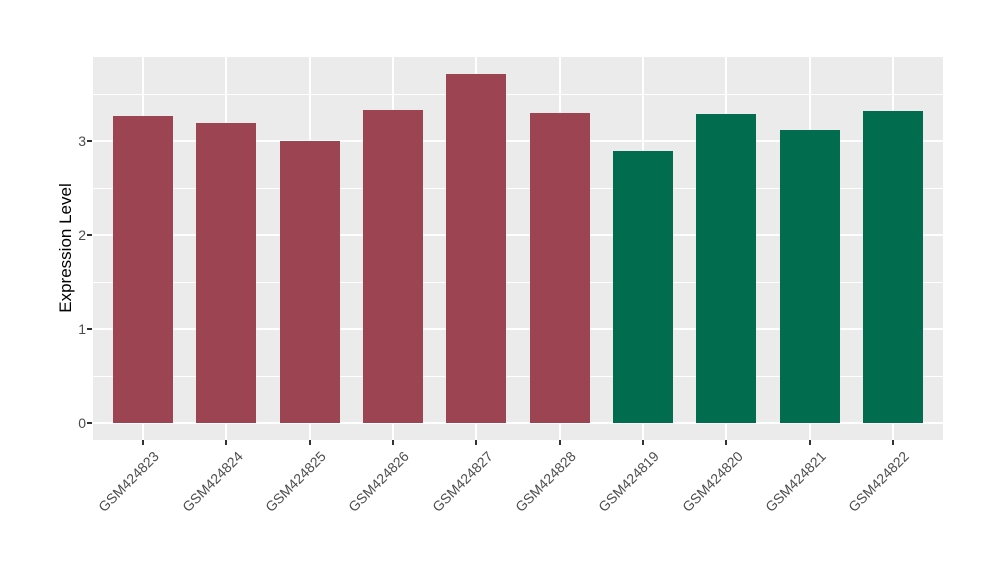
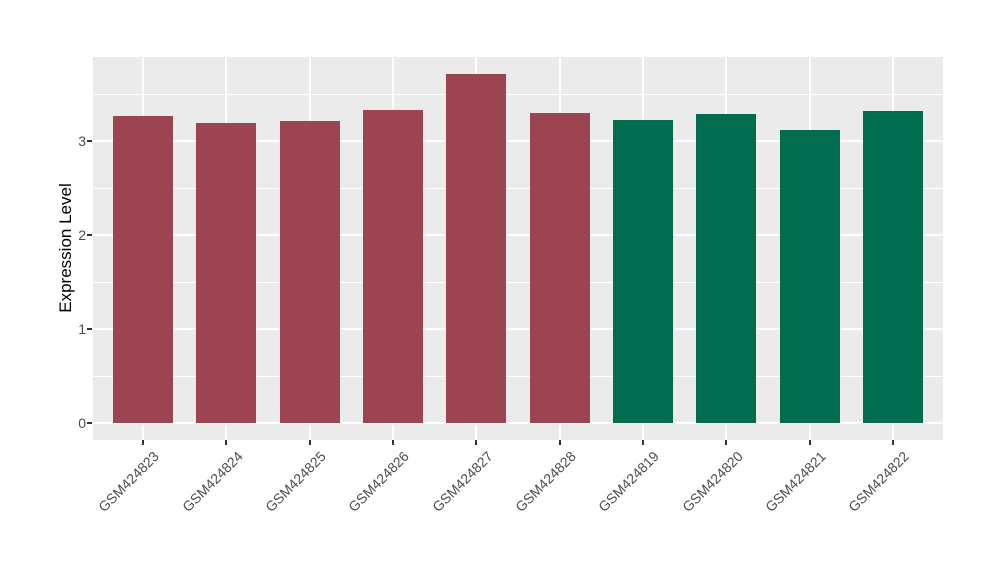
GSM424825: 3.0 -> 3.2
GSM424819: 2.9 -> 3.2
